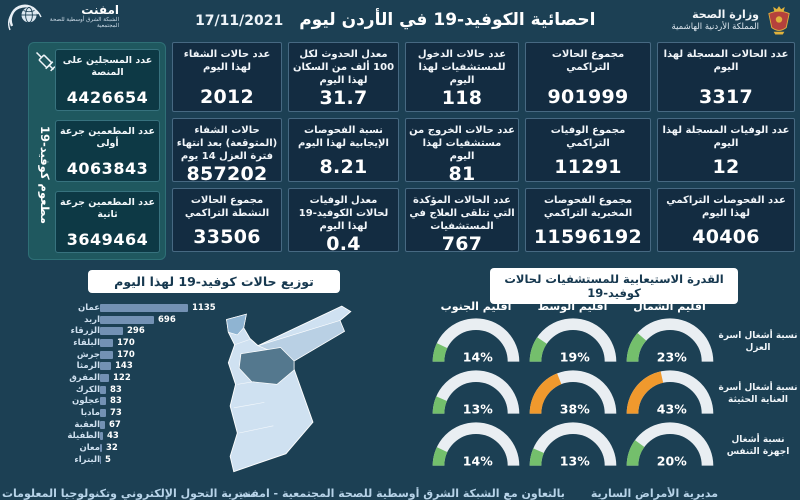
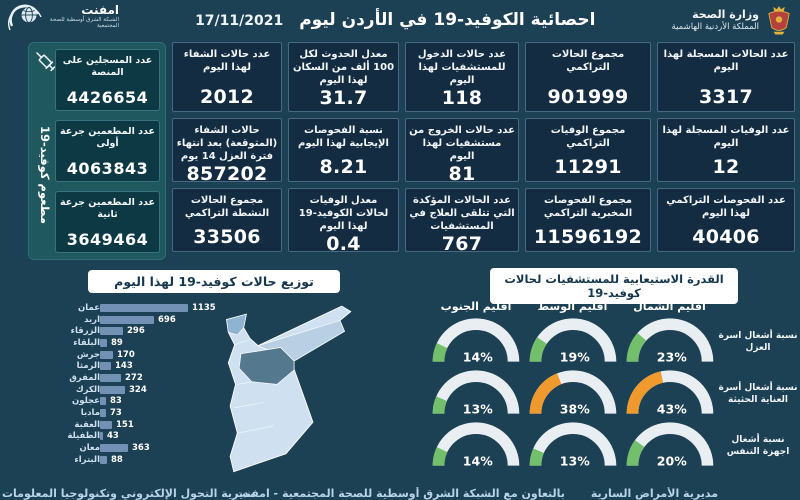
توزيع حالات كوفيد-19 لهذا اليوم/البلقاء: 170 -> 89
توزيع حالات كوفيد-19 لهذا اليوم/المفرق: 122 -> 272
توزيع حالات كوفيد-19 لهذا اليوم/الكرك: 83 -> 324
توزيع حالات كوفيد-19 لهذا اليوم/العقبة: 67 -> 151
توزيع حالات كوفيد-19 لهذا اليوم/معان: 32 -> 363
توزيع حالات كوفيد-19 لهذا اليوم/البتراء: 5 -> 88
